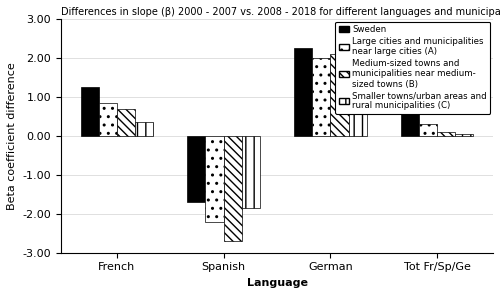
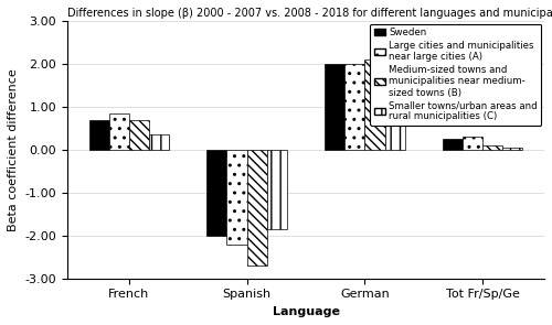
Sweden/French: 1.25 -> 0.70
Sweden/Spanish: -1.70 -> -2.00
Sweden/German: 2.25 -> 2.00
Sweden/Tot Fr/Sp/Ge: 0.60 -> 0.25
